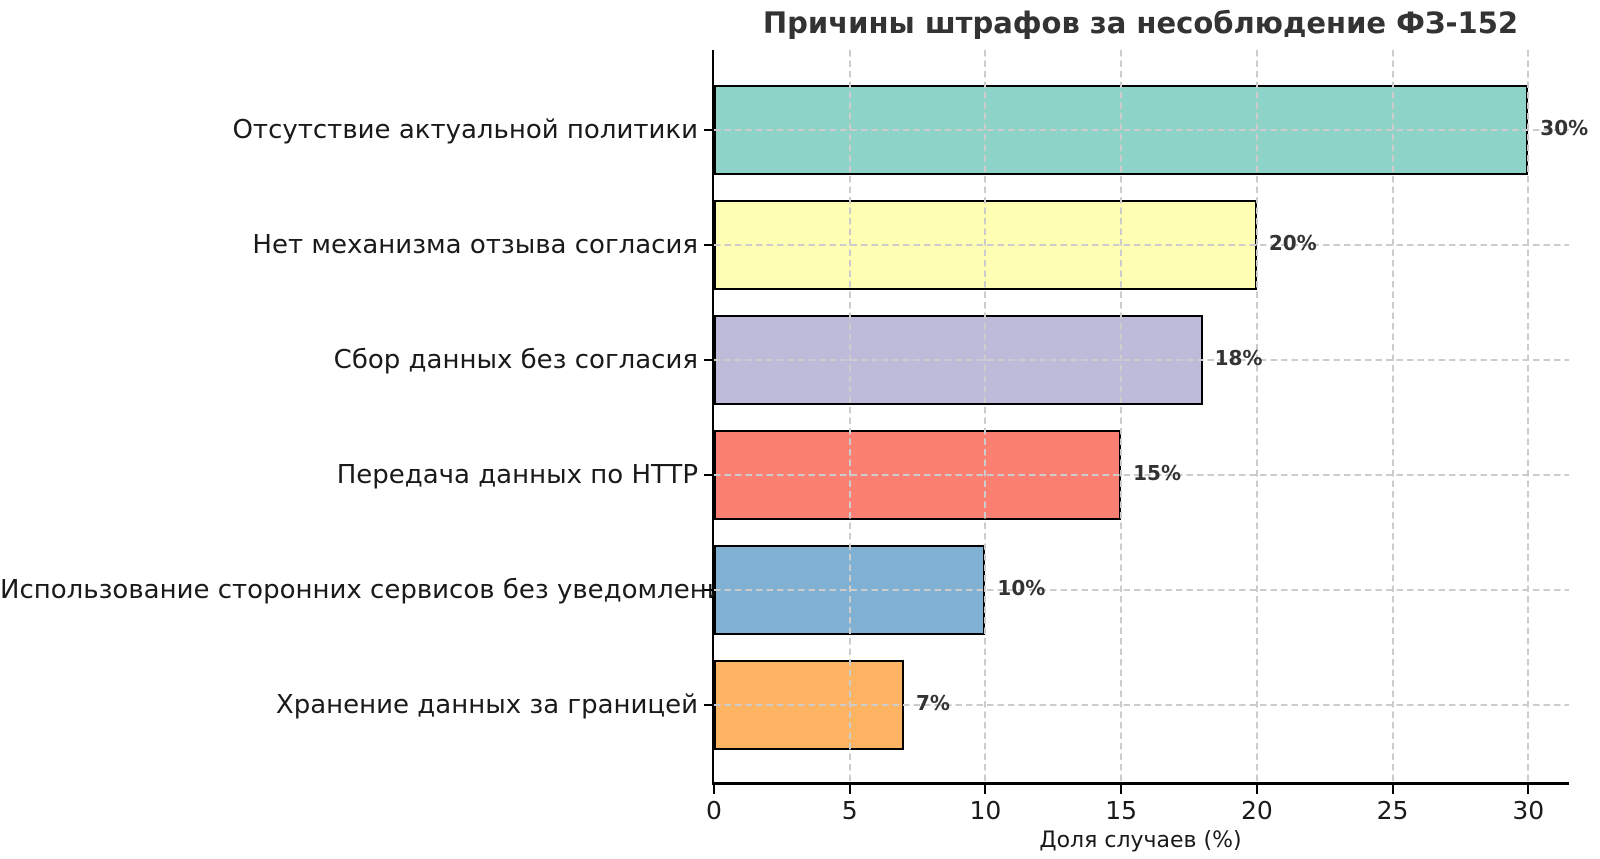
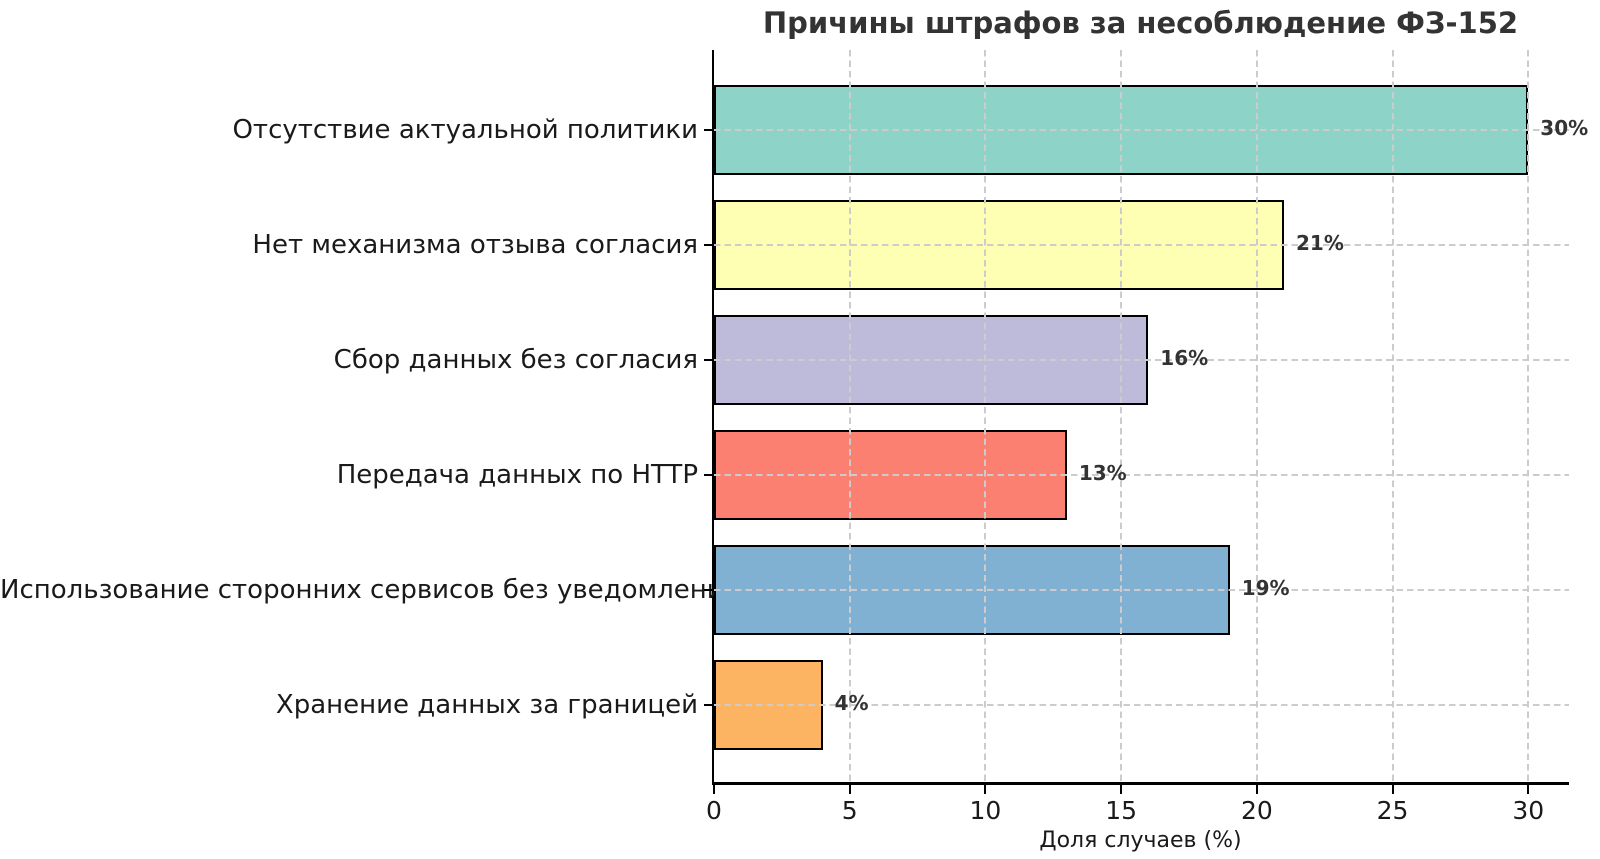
Нет механизма отзыва согласия: 20% -> 21%
Сбор данных без согласия: 18% -> 16%
Передача данных по HTTP: 15% -> 13%
Использование сторонних сервисов без уведомления: 10% -> 19%
Хранение данных за границей: 7% -> 4%
